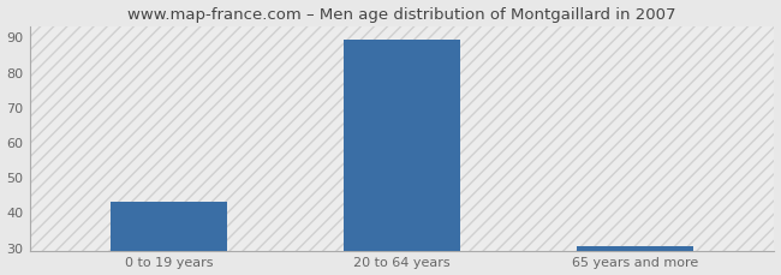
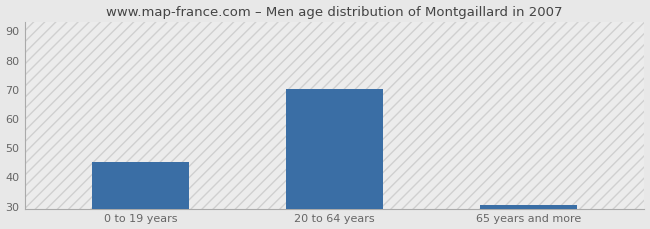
0 to 19 years: 43.0 -> 45.0
20 to 64 years: 89.0 -> 70.0
